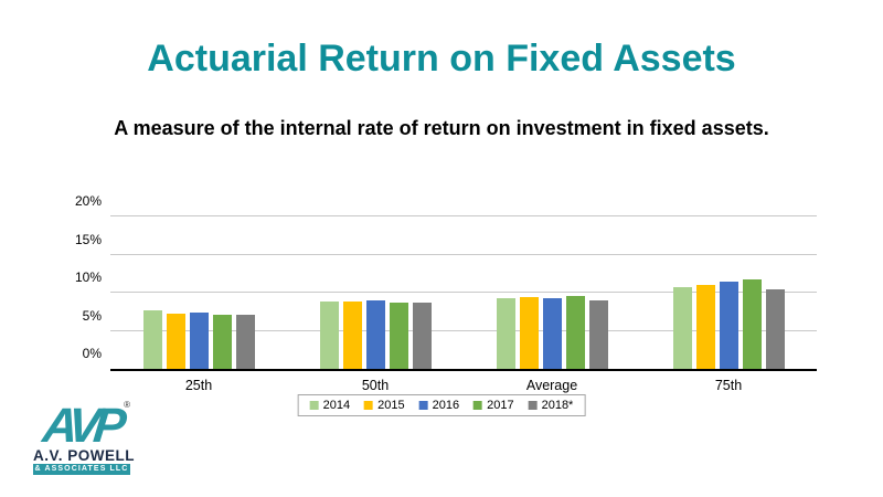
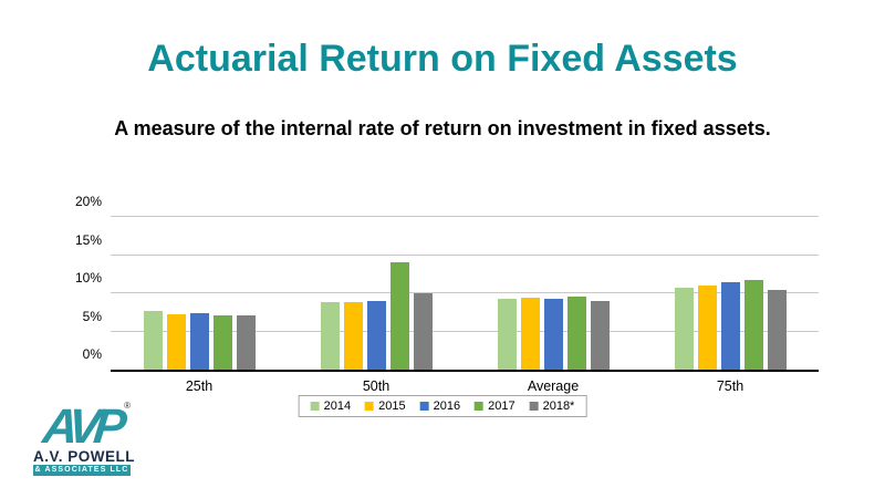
2017/50th: 9% -> 14%
2018*/50th: 9% -> 10%
